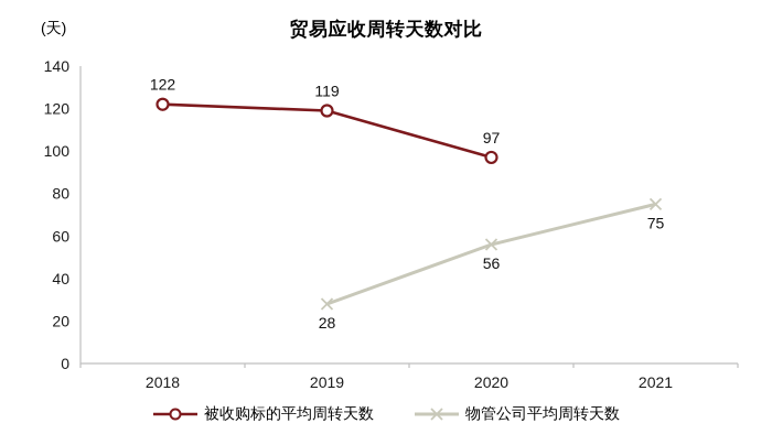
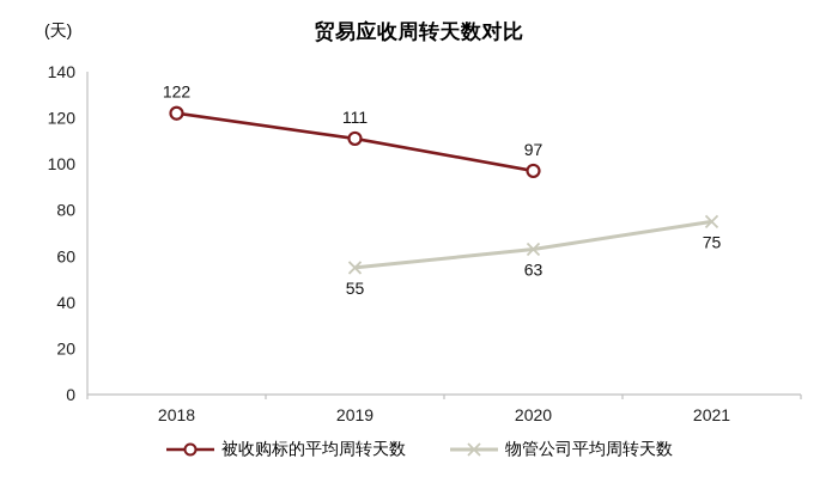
被收购标的平均周转天数/2019: 119 -> 111
物管公司平均周转天数/2019: 28 -> 55
物管公司平均周转天数/2020: 56 -> 63
